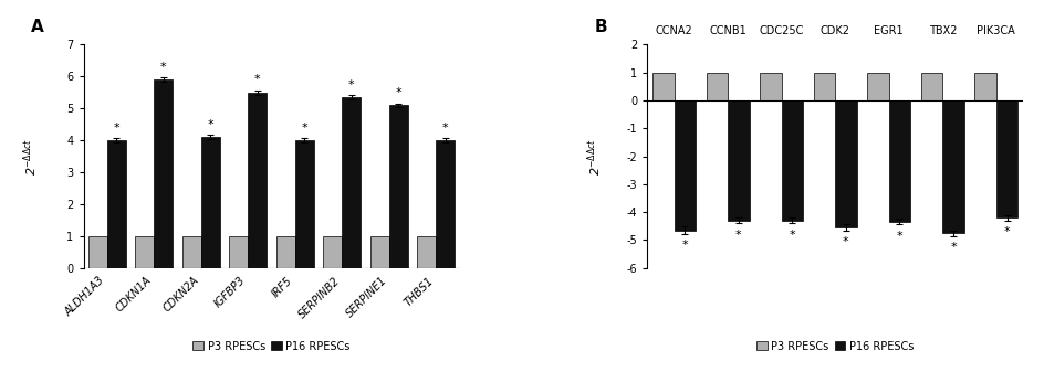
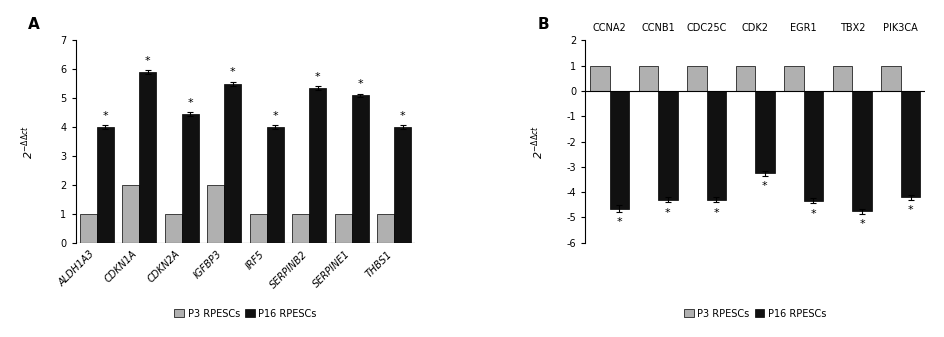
P3 RPESCs/CDKN1A: 1 -> 2
P16 RPESCs/CDKN2A: 4.10 -> 4.45
P3 RPESCs/IGFBP3: 1 -> 2
P16 RPESCs/CDK2: -4.55 -> -3.25
